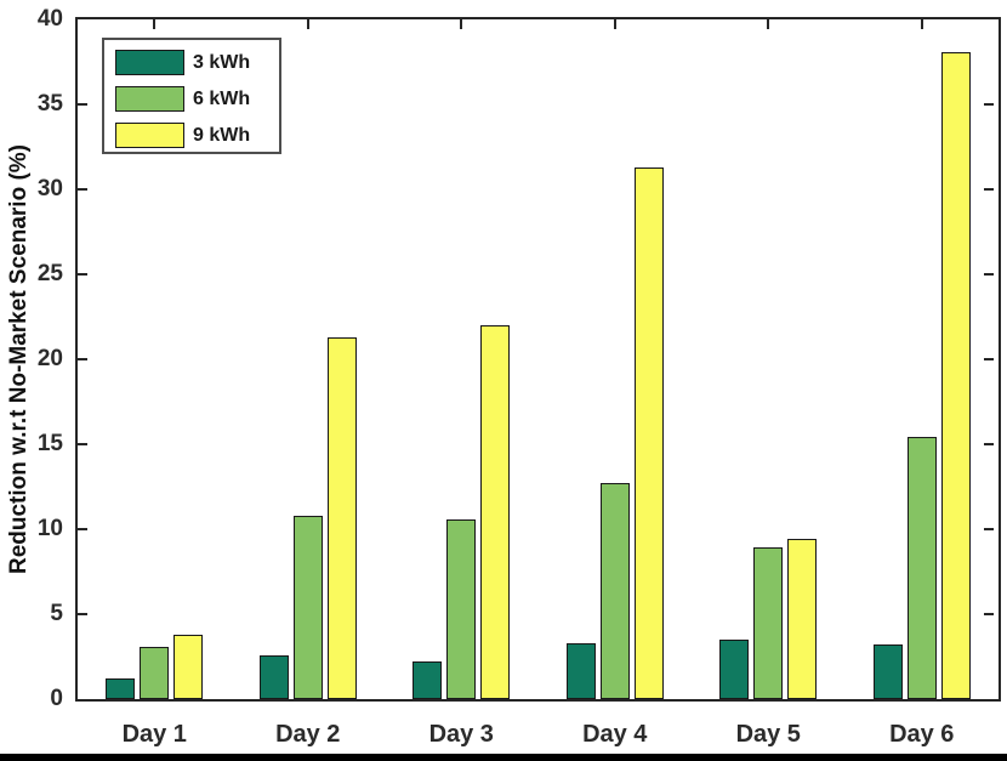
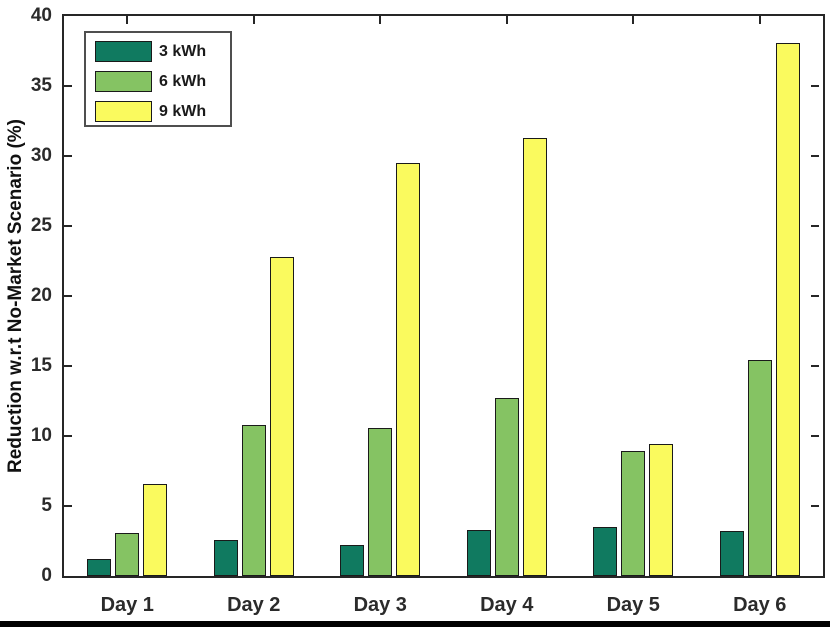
9 kWh/Day 1: 3.8 -> 6.6
9 kWh/Day 2: 21.3 -> 22.8
9 kWh/Day 3: 22.0 -> 29.5
